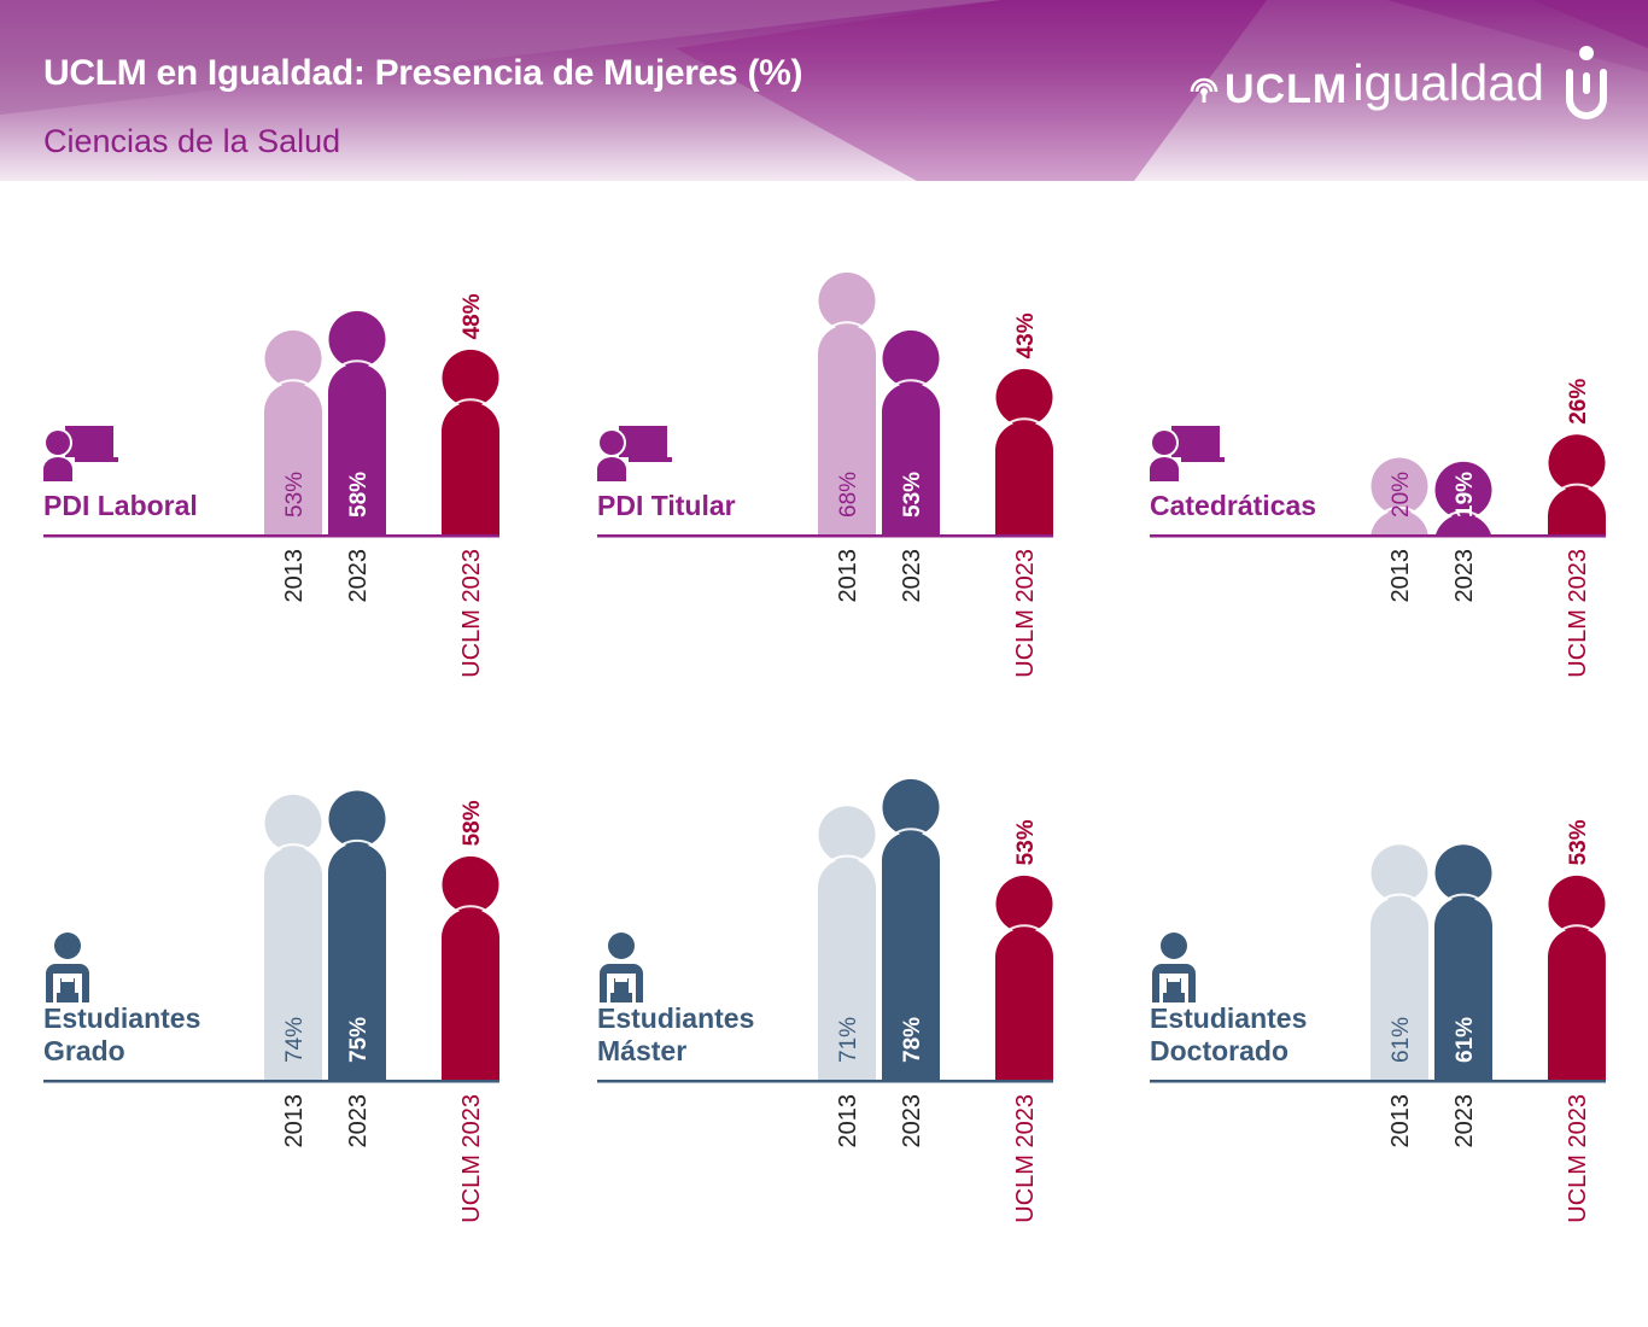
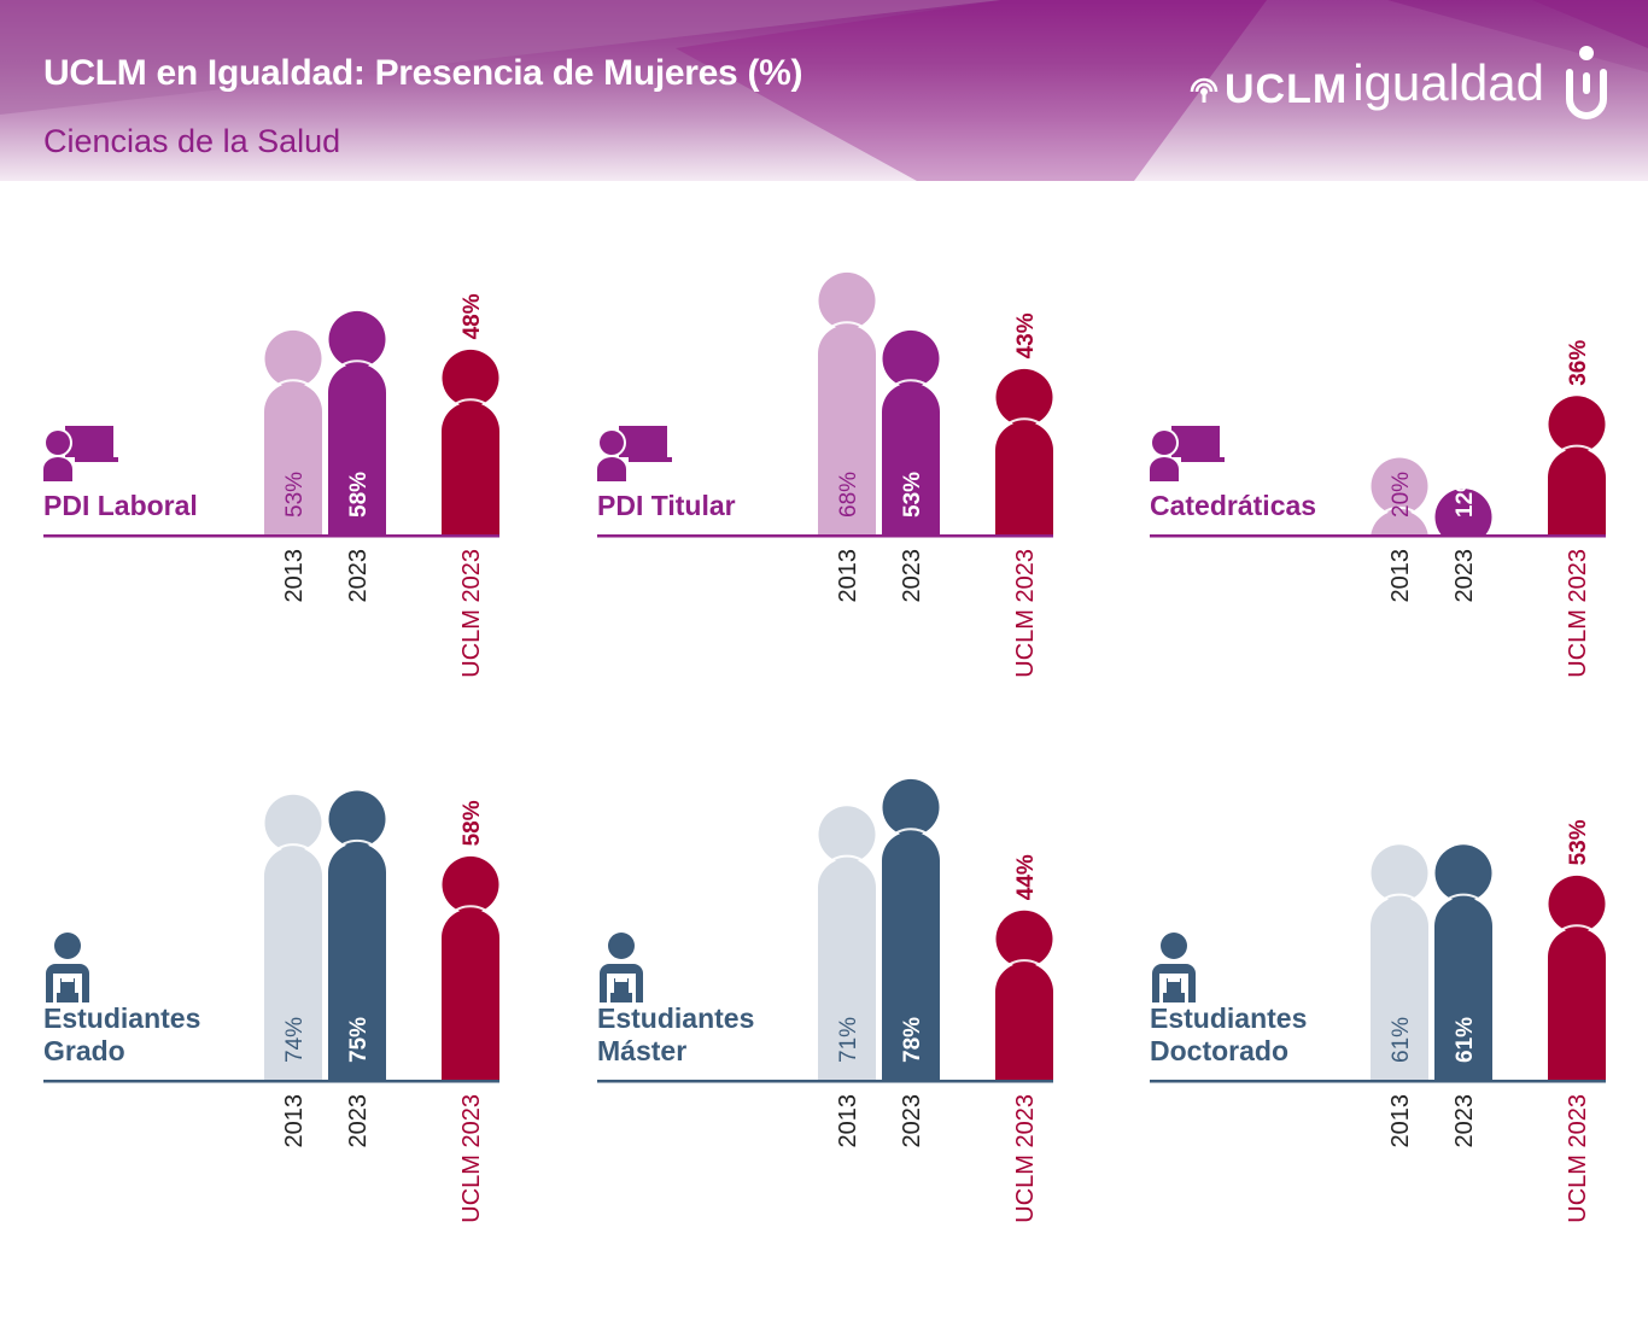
Catedráticas/2023: 19% -> 12%
Catedráticas/UCLM 2023: 26% -> 36%
Estudiantes Máster/UCLM 2023: 53% -> 44%
